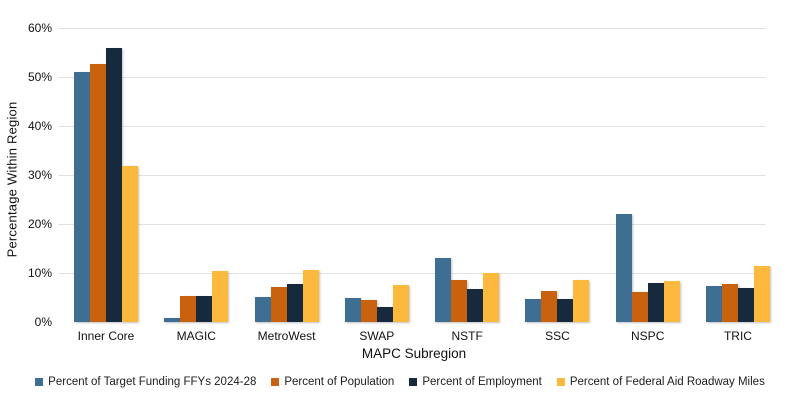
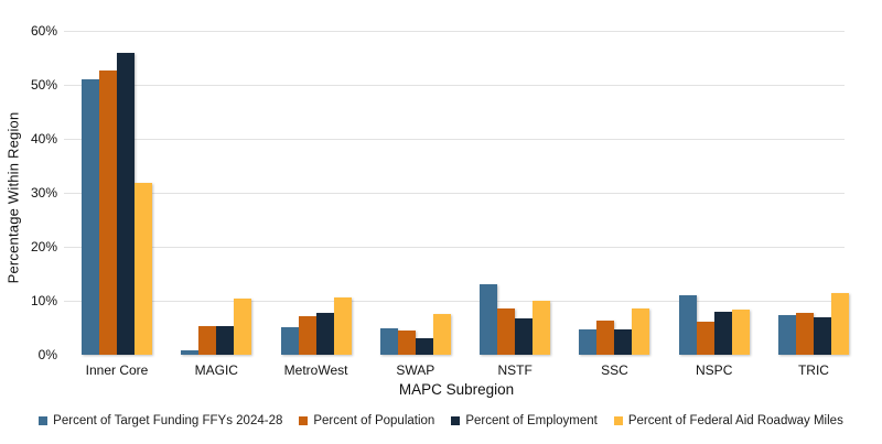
Percent of Target Funding FFYs 2024-28/NSPC: 22% -> 11%
